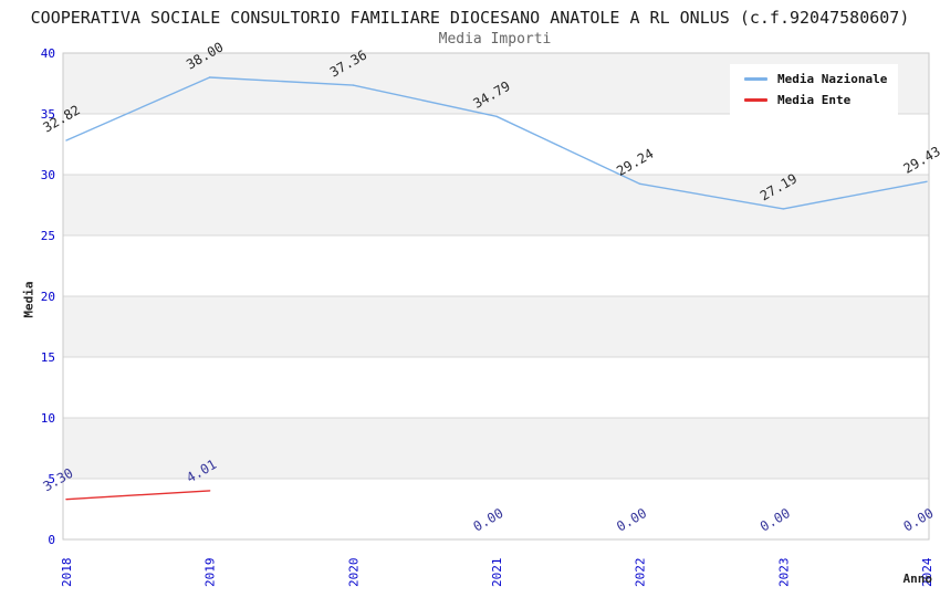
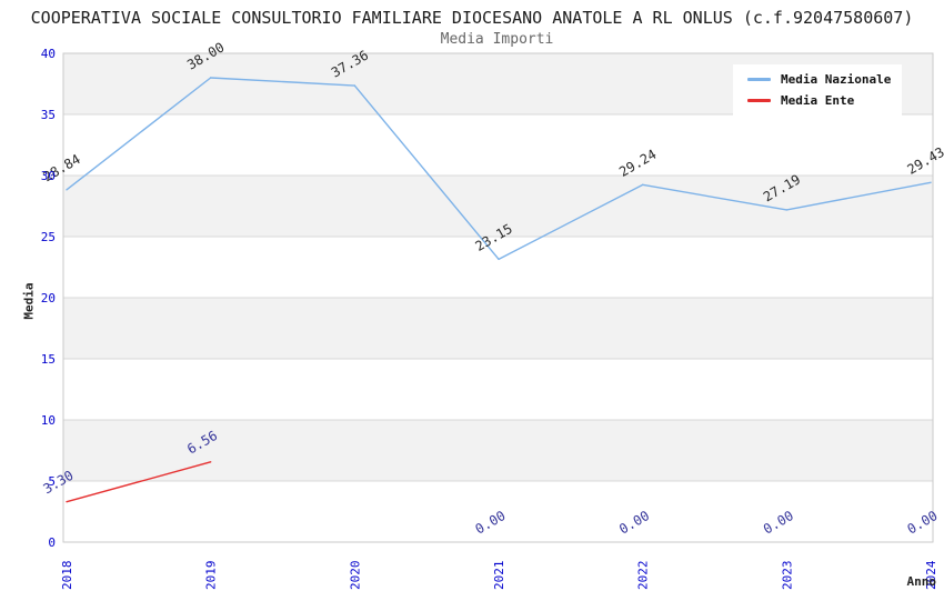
Media Nazionale/2018: 32.82 -> 28.84
Media Ente/2019: 4.01 -> 6.56
Media Nazionale/2021: 34.79 -> 23.15
